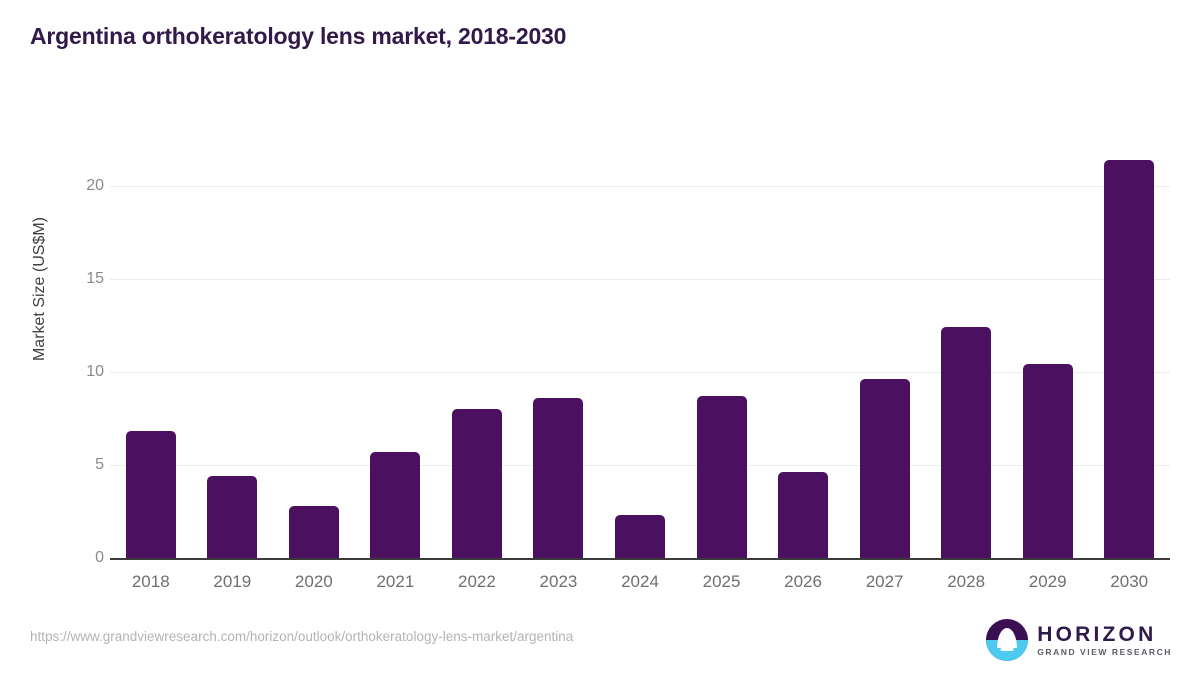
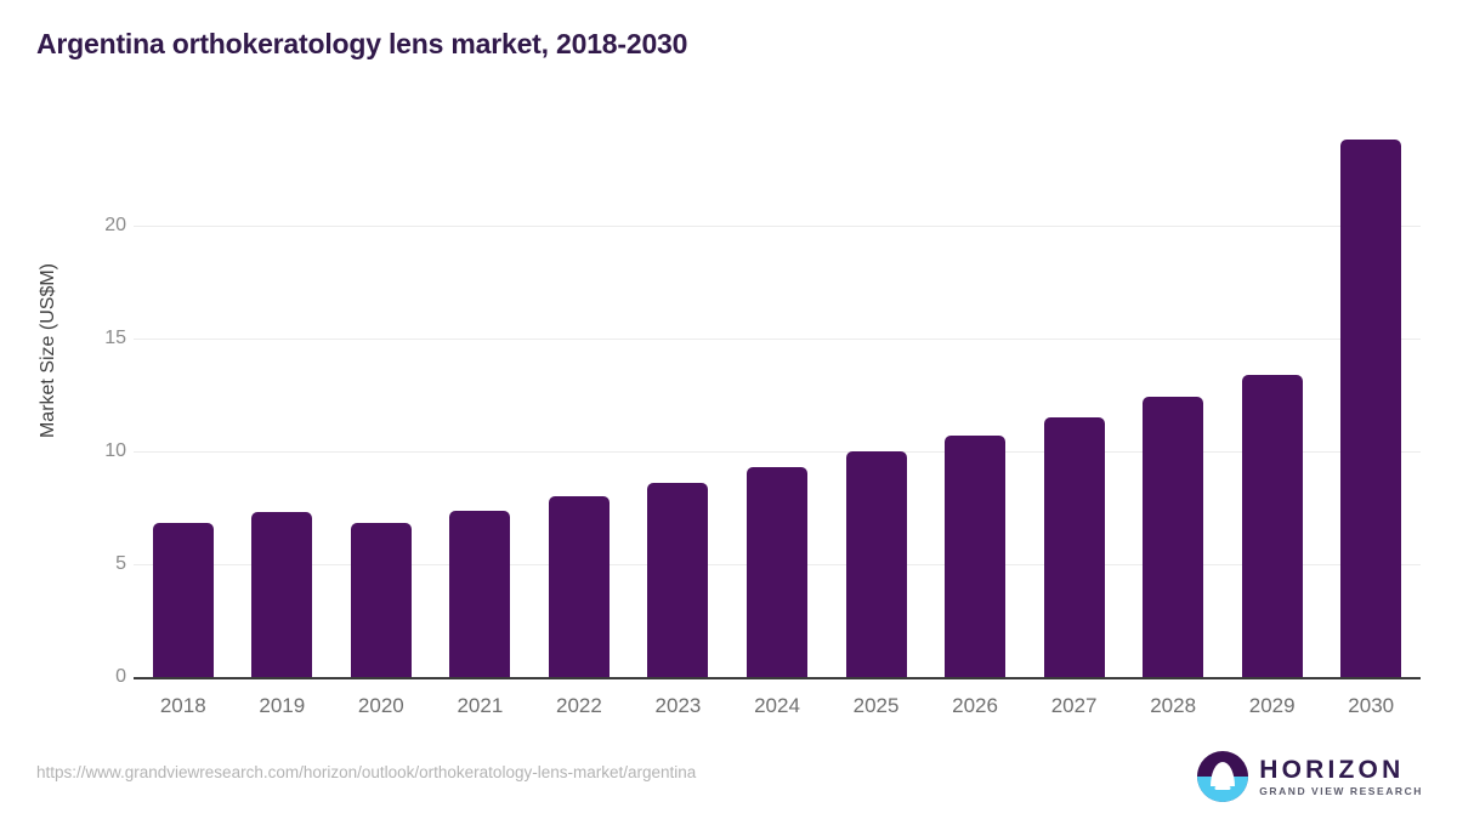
2019: 4.4 -> 7.3
2020: 2.8 -> 6.8
2021: 5.7 -> 7.3
2024: 2.3 -> 9.3
2025: 8.7 -> 10.0
2026: 4.6 -> 10.7
2027: 9.6 -> 11.5
2029: 10.4 -> 13.4
2030: 21.4 -> 23.8
